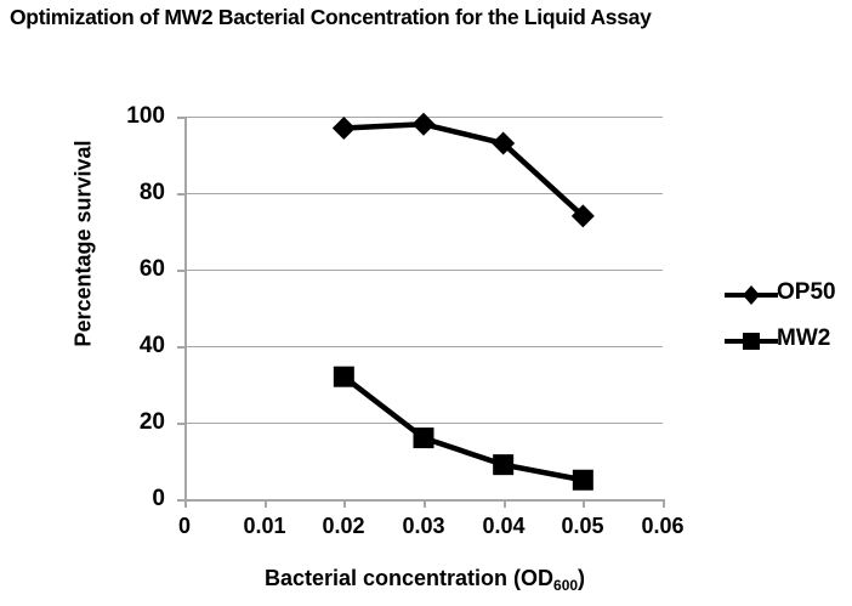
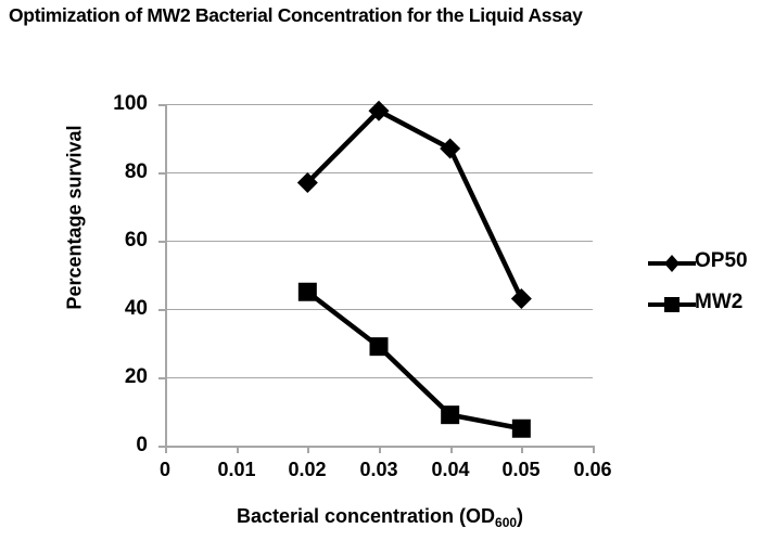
OP50/0.02: 97 -> 77
MW2/0.02: 32 -> 45
MW2/0.03: 16 -> 29
OP50/0.04: 93 -> 87
OP50/0.05: 74 -> 43
